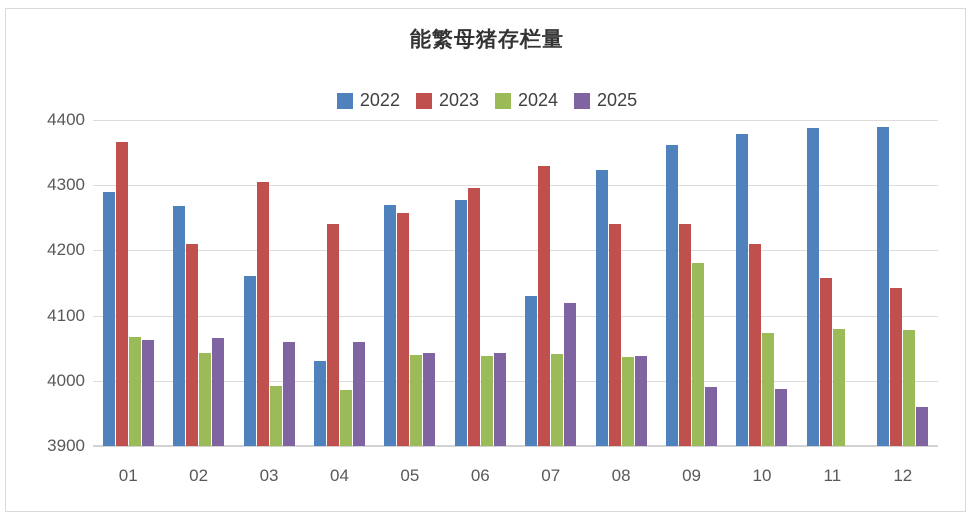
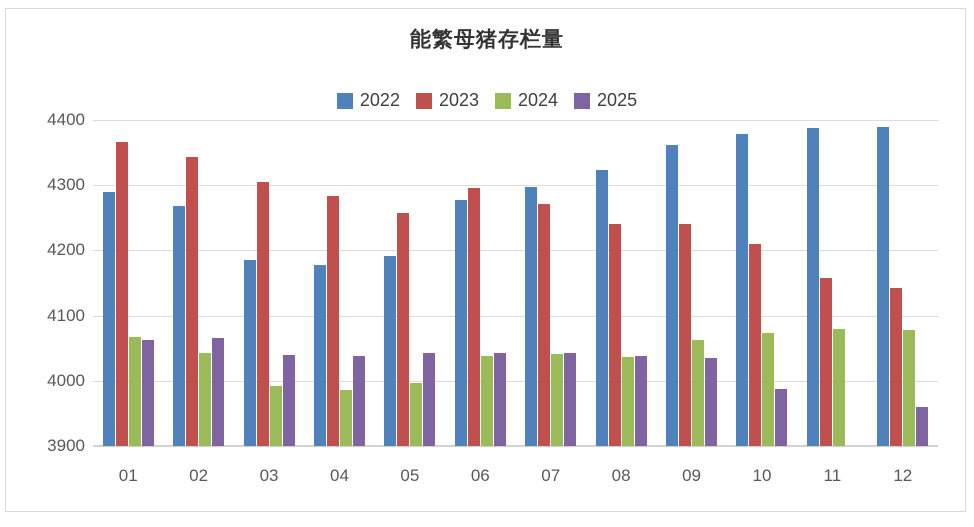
2023/02: 4210 -> 4340
2022/03: 4160 -> 4180
2025/03: 4060 -> 4040
2022/04: 4030 -> 4180
2023/04: 4240 -> 4280
2025/04: 4060 -> 4040
2022/05: 4270 -> 4190
2024/05: 4040 -> 4000
2022/07: 4130 -> 4300
2023/07: 4330 -> 4270
2025/07: 4120 -> 4040
2024/09: 4180 -> 4060
2025/09: 3990 -> 4040
